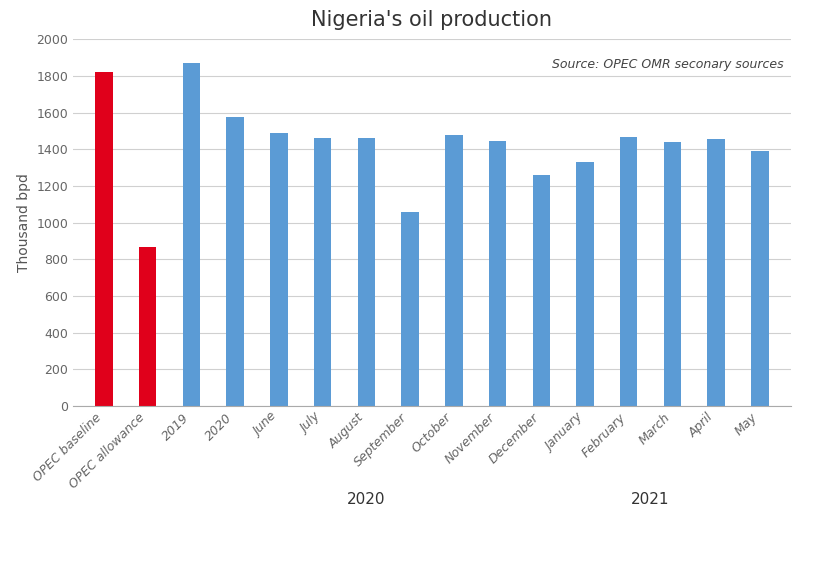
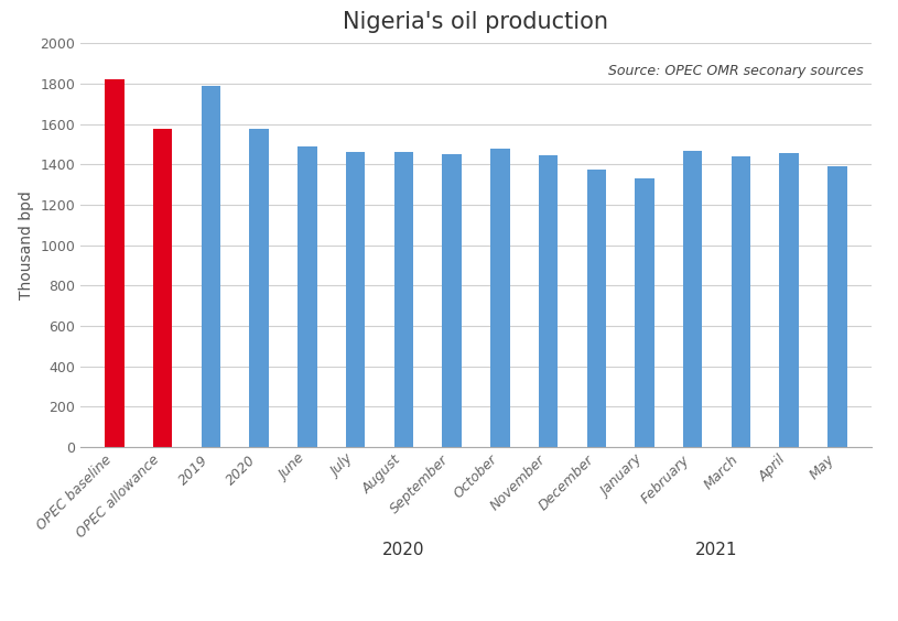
OPEC allowance: 870 -> 1580
2019: 1870 -> 1790
September: 1060 -> 1450
December: 1260 -> 1380
